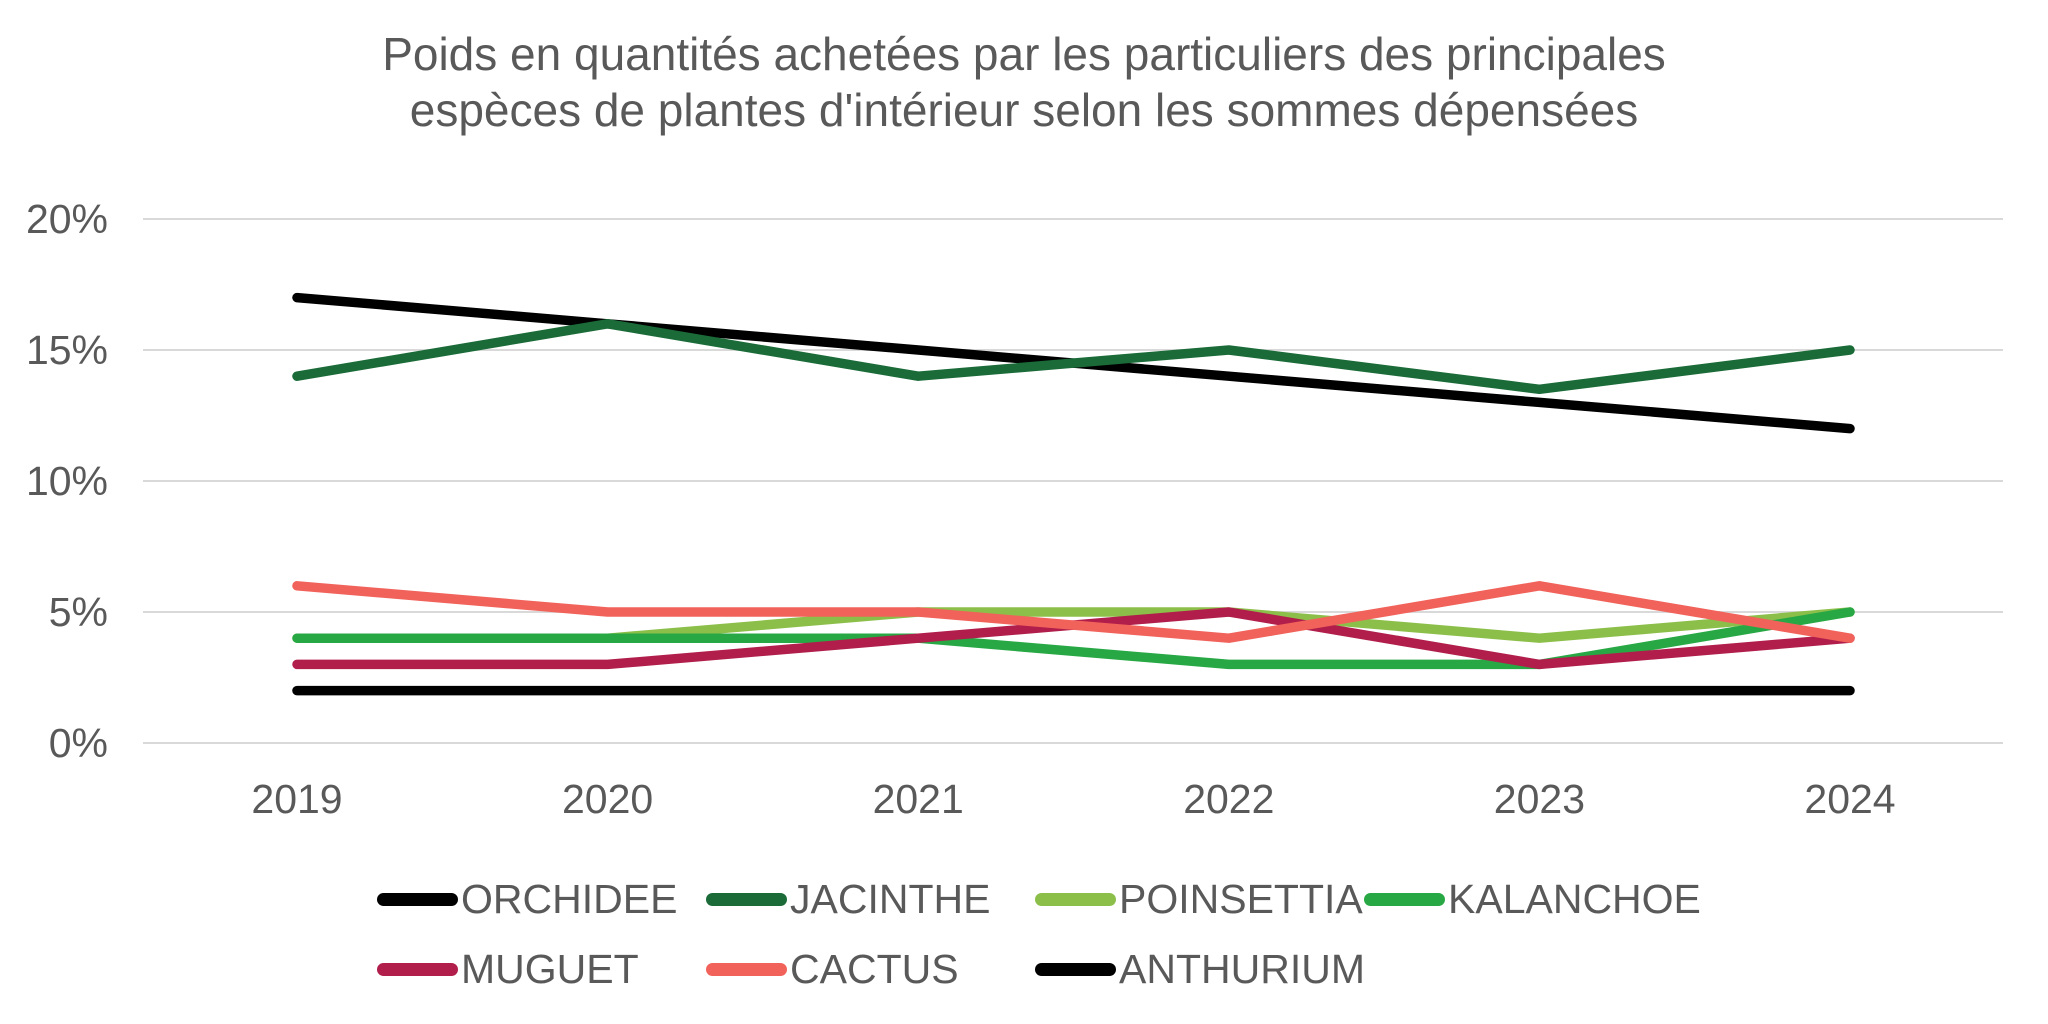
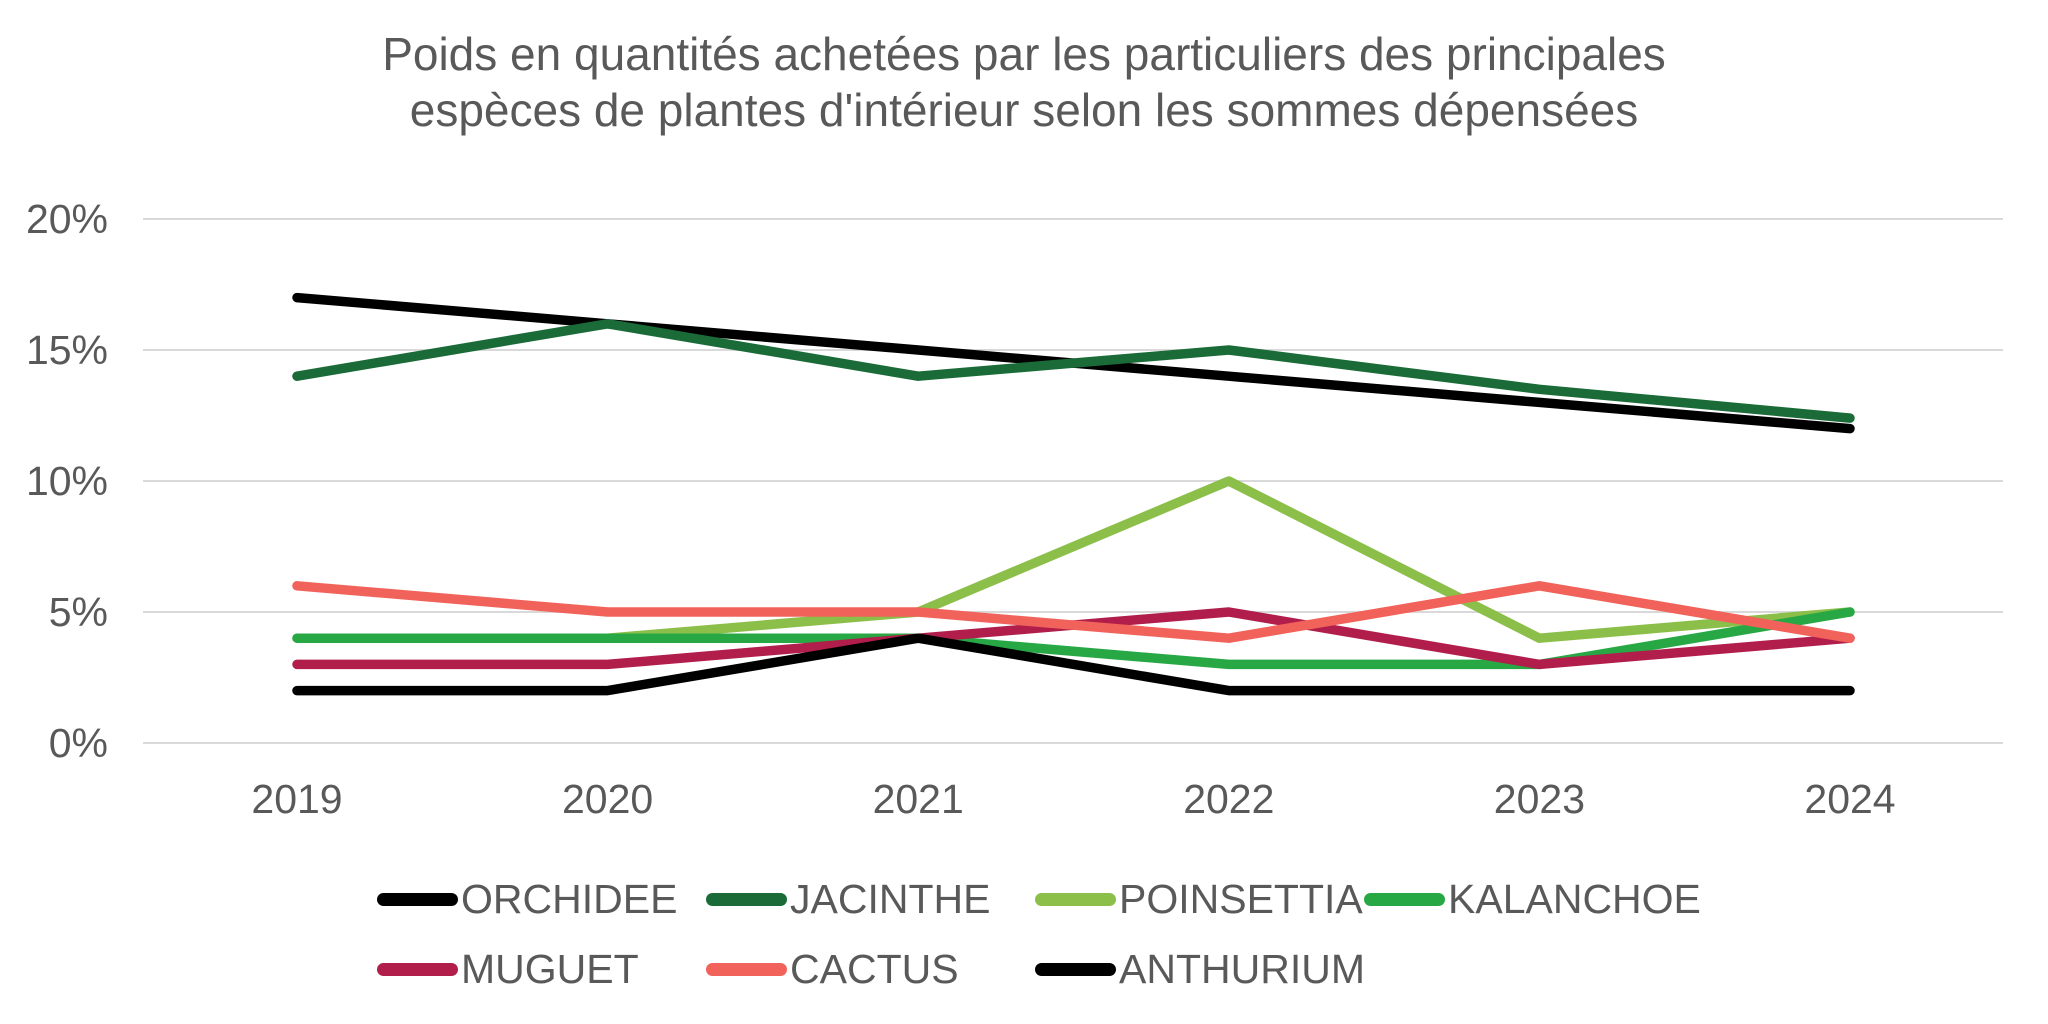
ANTHURIUM/2021: 2% -> 4%
POINSETTIA/2022: 5% -> 10%
JACINTHE/2024: 15.0% -> 12.4%
